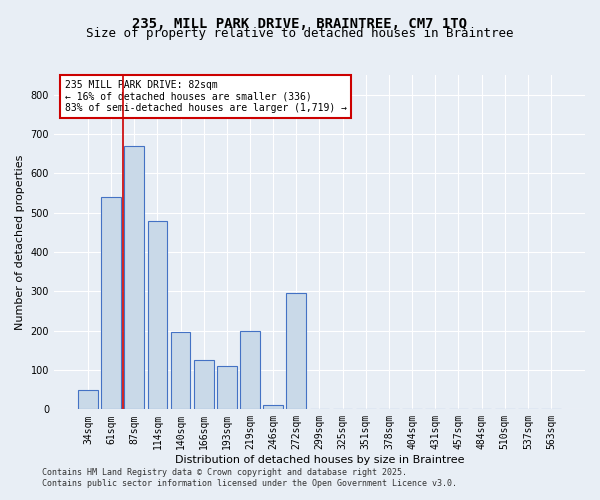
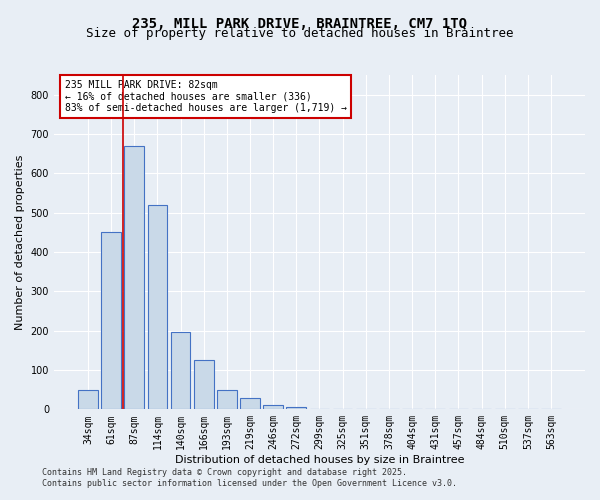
61sqm: 540 -> 450
114sqm: 480 -> 520
193sqm: 110 -> 50
219sqm: 200 -> 30
272sqm: 295 -> 5
